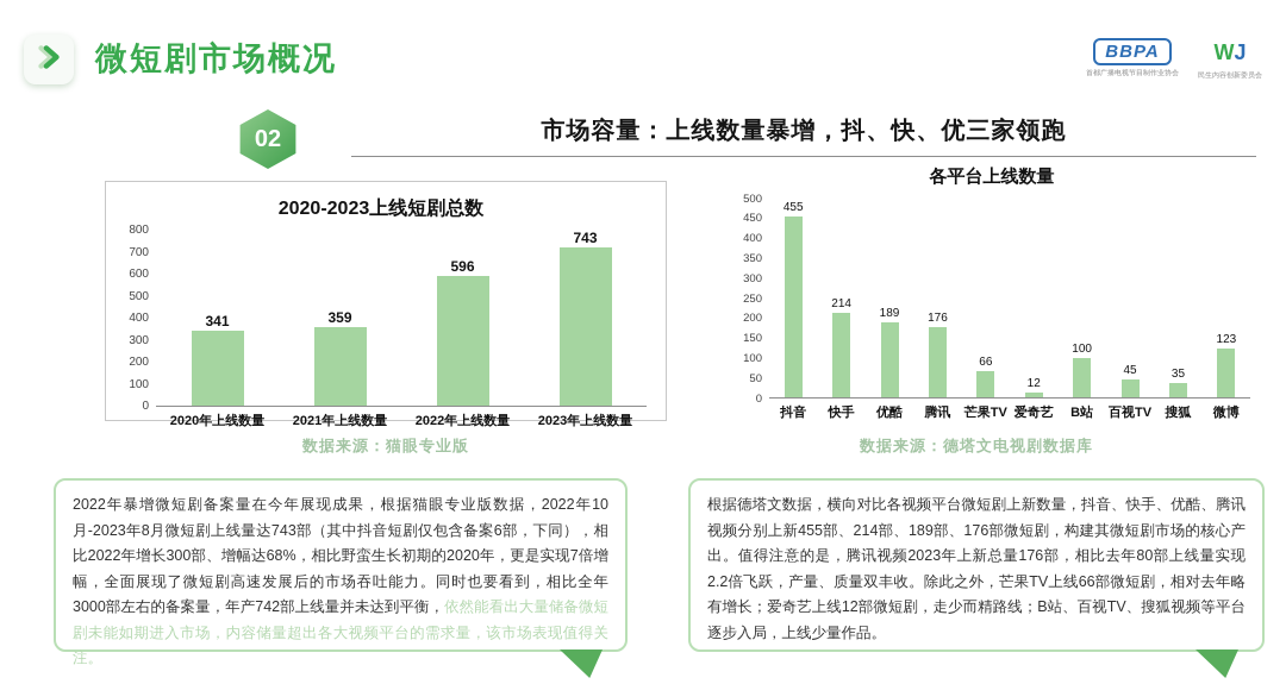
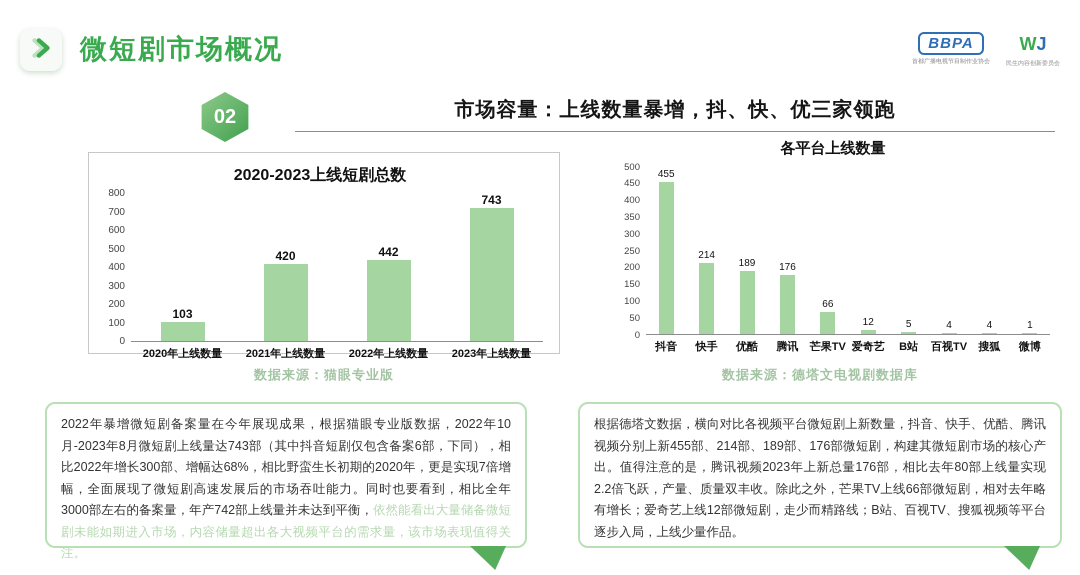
2020-2023上线短剧总数/2020年上线数量: 341 -> 103
2020-2023上线短剧总数/2021年上线数量: 359 -> 420
2020-2023上线短剧总数/2022年上线数量: 596 -> 442
各平台上线数量/B站: 100 -> 5
各平台上线数量/百视TV: 45 -> 4
各平台上线数量/搜狐: 35 -> 4
各平台上线数量/微博: 123 -> 1
